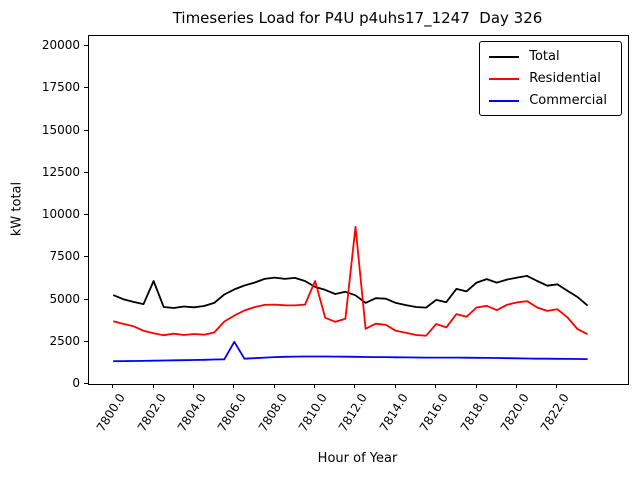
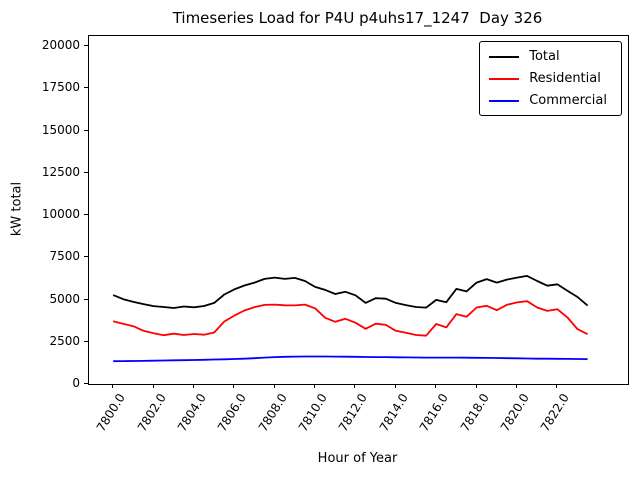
Total/7802.0: 6100 -> 4600
Commercial/7806.0: 2500 -> 1500
Residential/7810.0: 6100 -> 4500
Residential/7812.0: 9300 -> 3600
